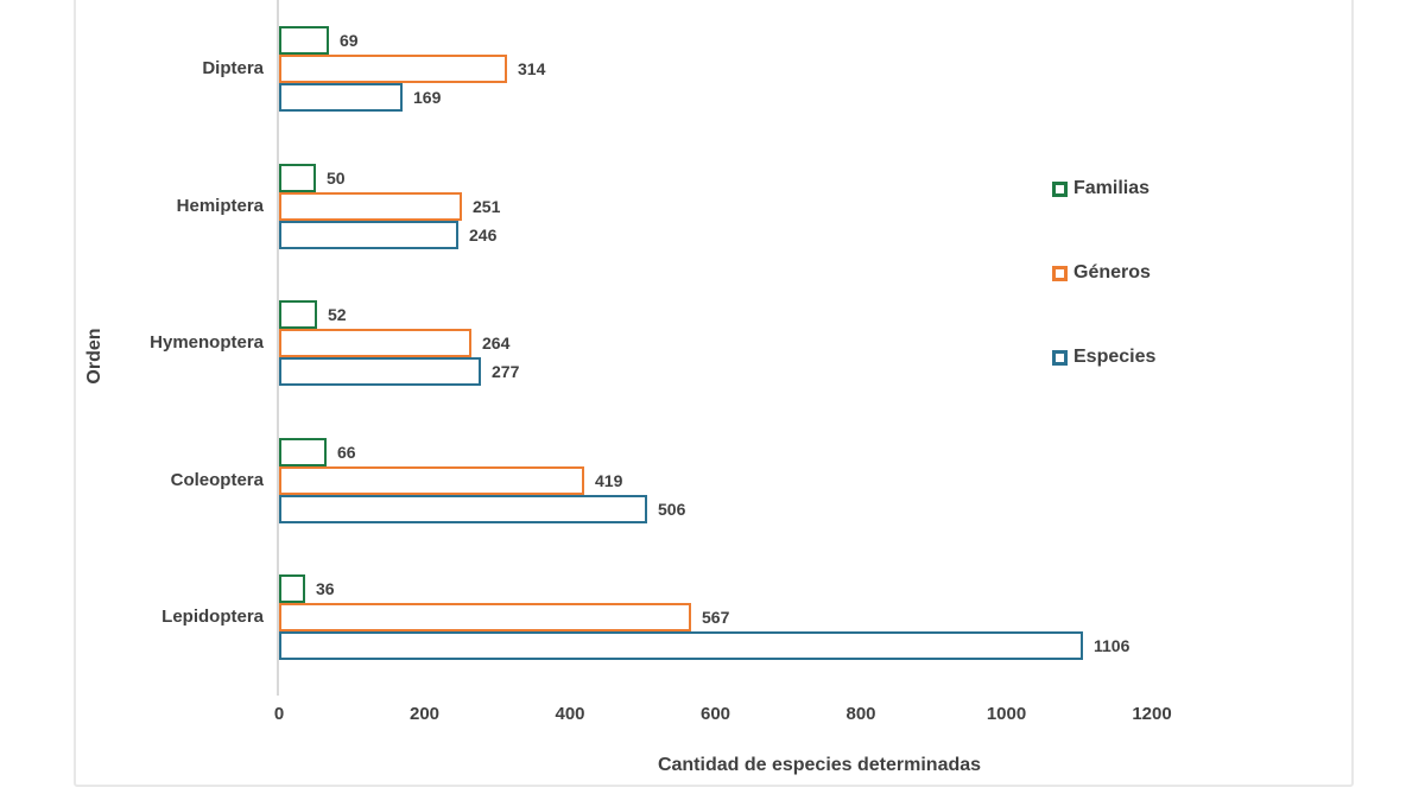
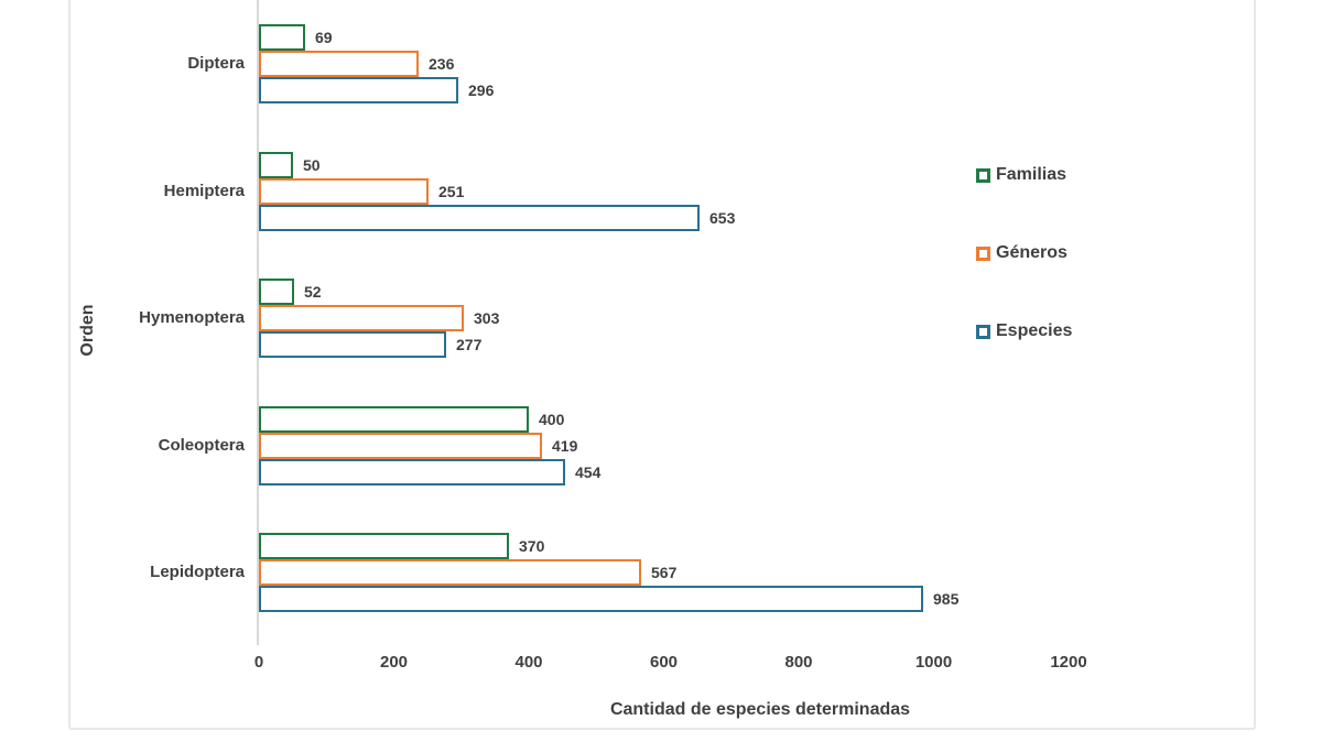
Géneros/Diptera: 314 -> 236
Especies/Diptera: 169 -> 296
Especies/Hemiptera: 246 -> 653
Géneros/Hymenoptera: 264 -> 303
Familias/Coleoptera: 66 -> 400
Especies/Coleoptera: 506 -> 454
Familias/Lepidoptera: 36 -> 370
Especies/Lepidoptera: 1106 -> 985
